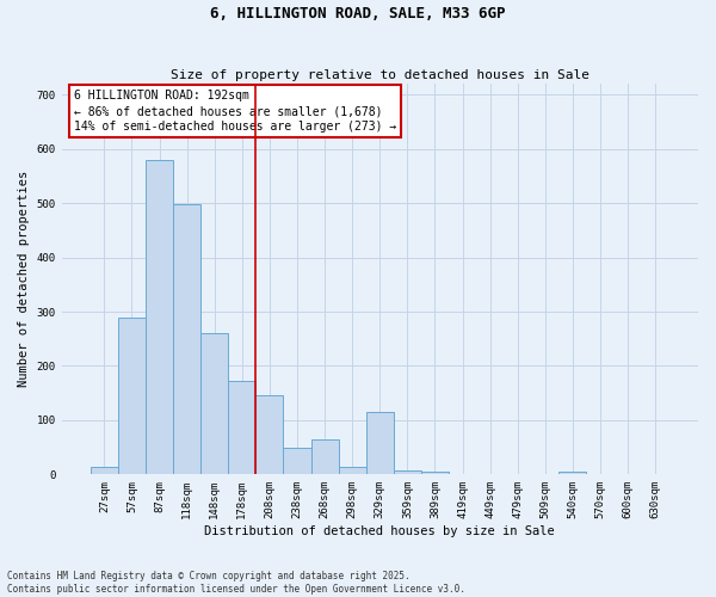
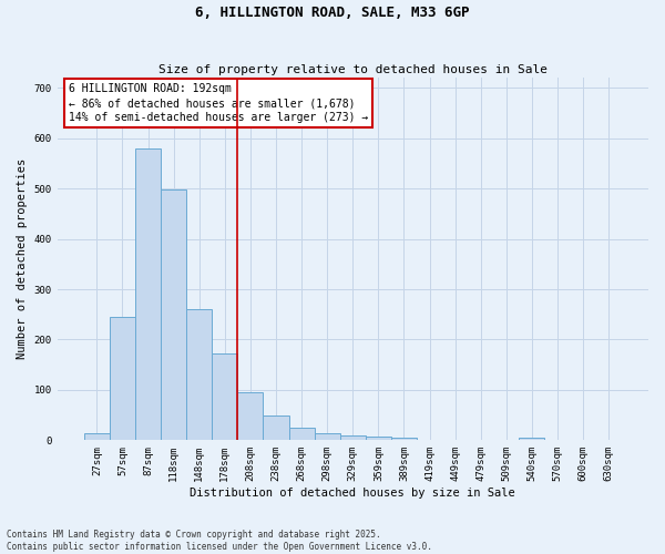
57sqm: 290 -> 245
208sqm: 145 -> 95
268sqm: 65 -> 25
329sqm: 115 -> 10
